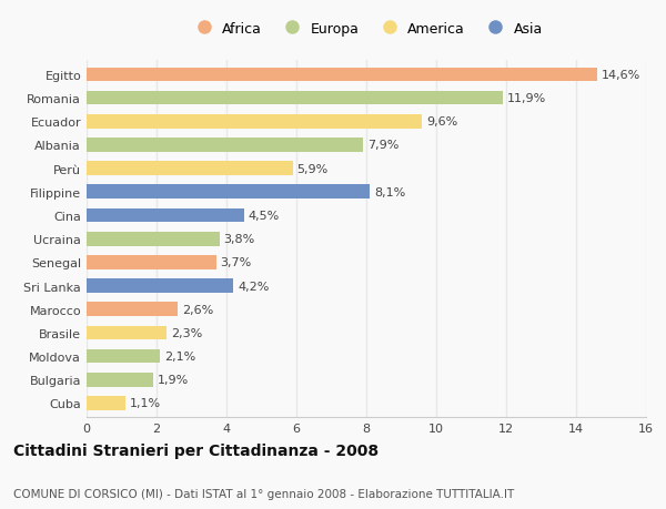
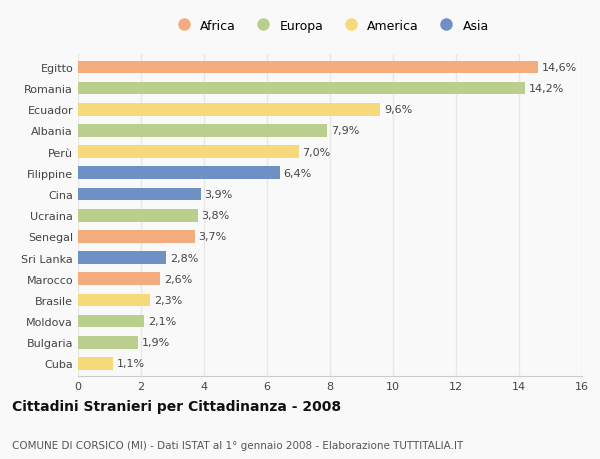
Romania: 11,9% -> 14,2%
Perù: 5,9% -> 7,0%
Filippine: 8,1% -> 6,4%
Cina: 4,5% -> 3,9%
Sri Lanka: 4,2% -> 2,8%
